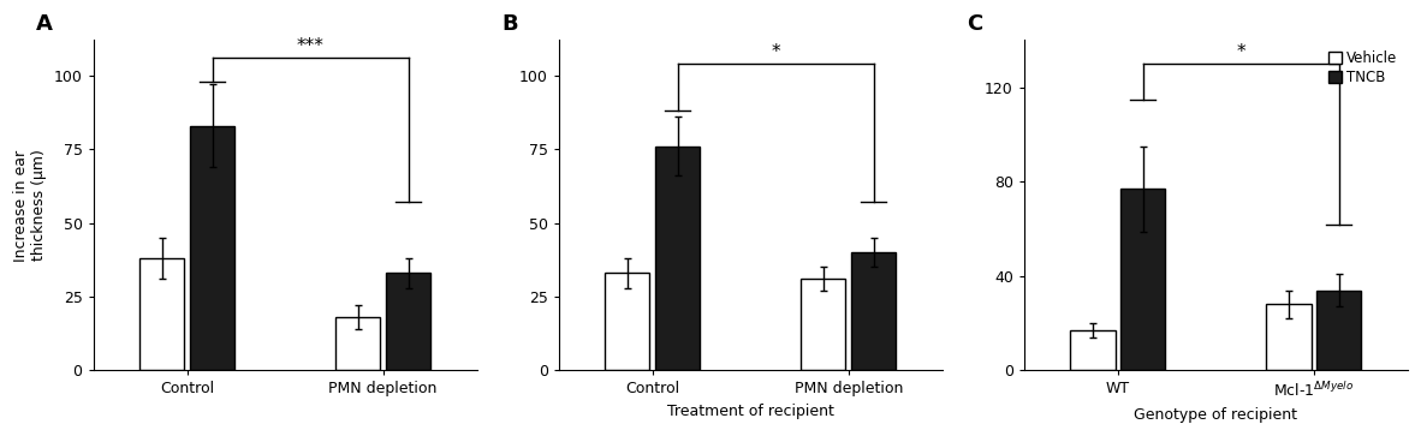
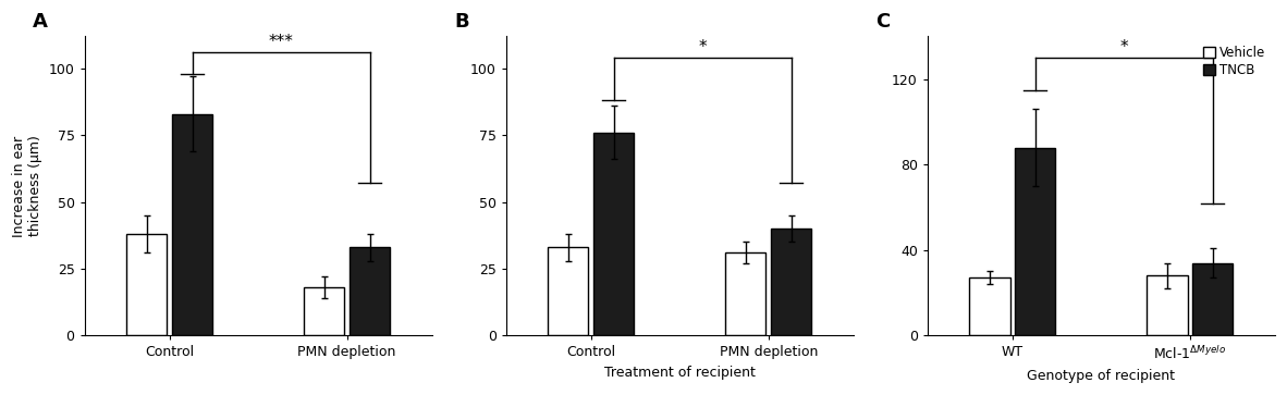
Vehicle/WT: 17 -> 27
TNCB/WT: 77 -> 88
